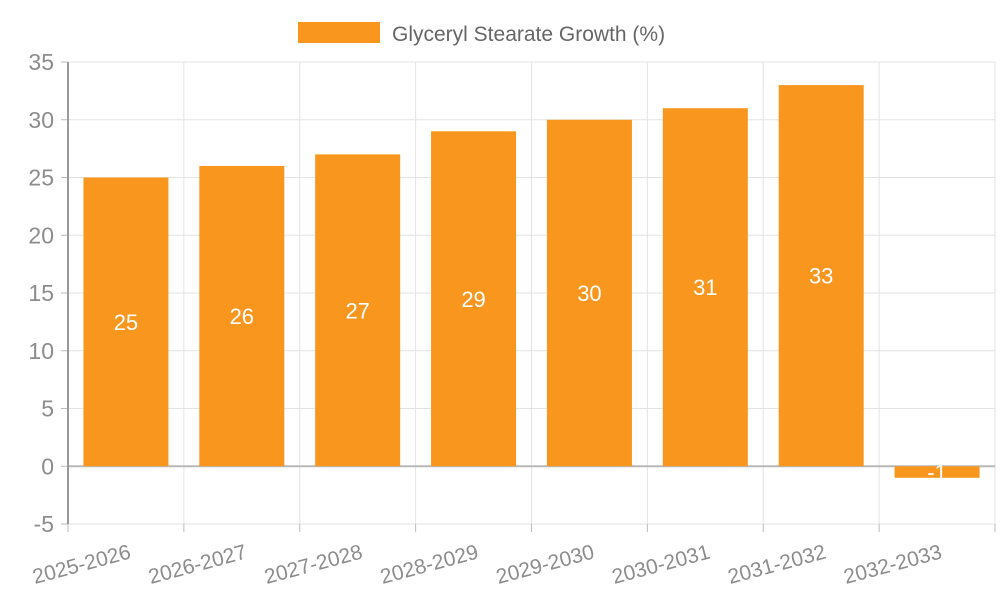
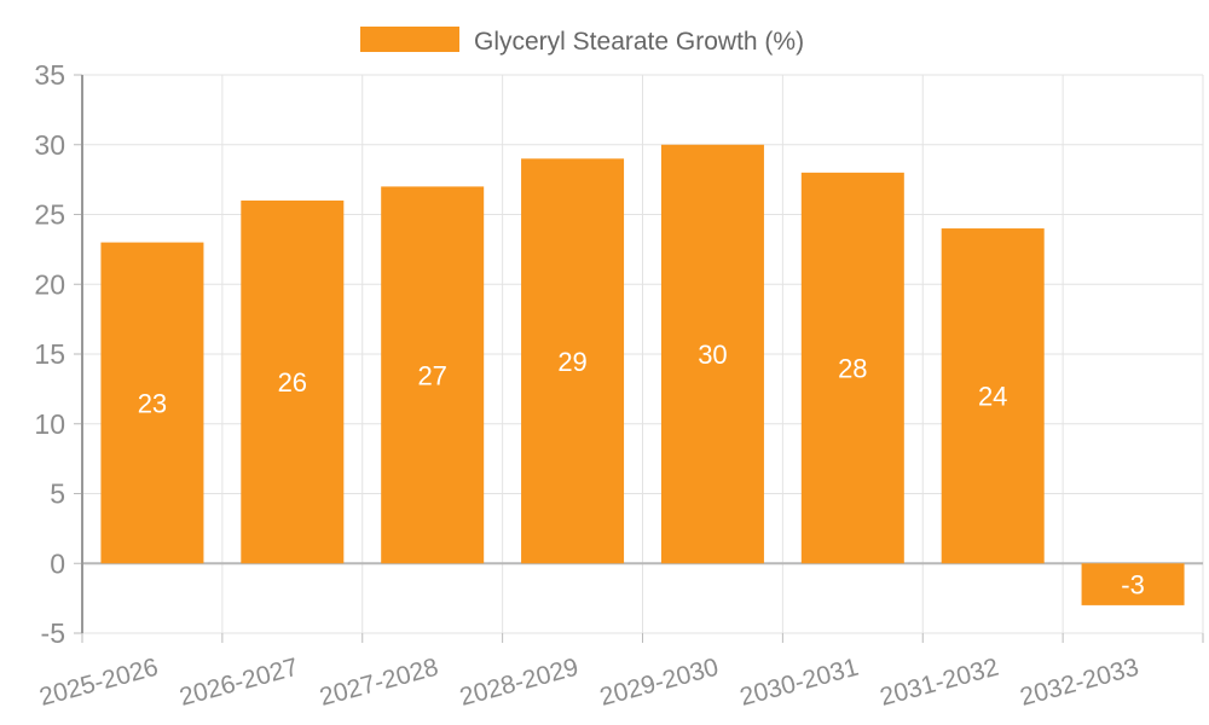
2025-2026: 25 -> 23
2030-2031: 31 -> 28
2031-2032: 33 -> 24
2032-2033: -1 -> -3
